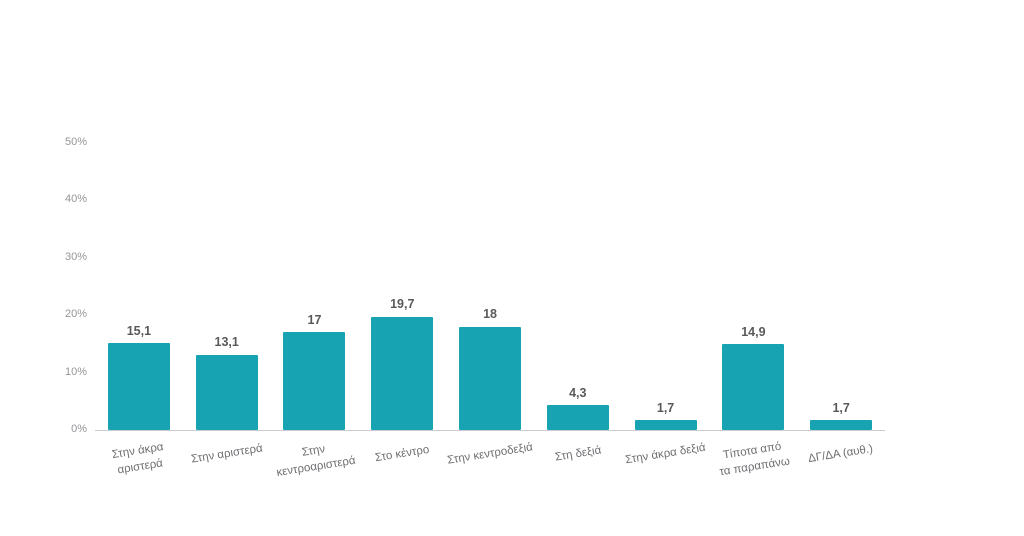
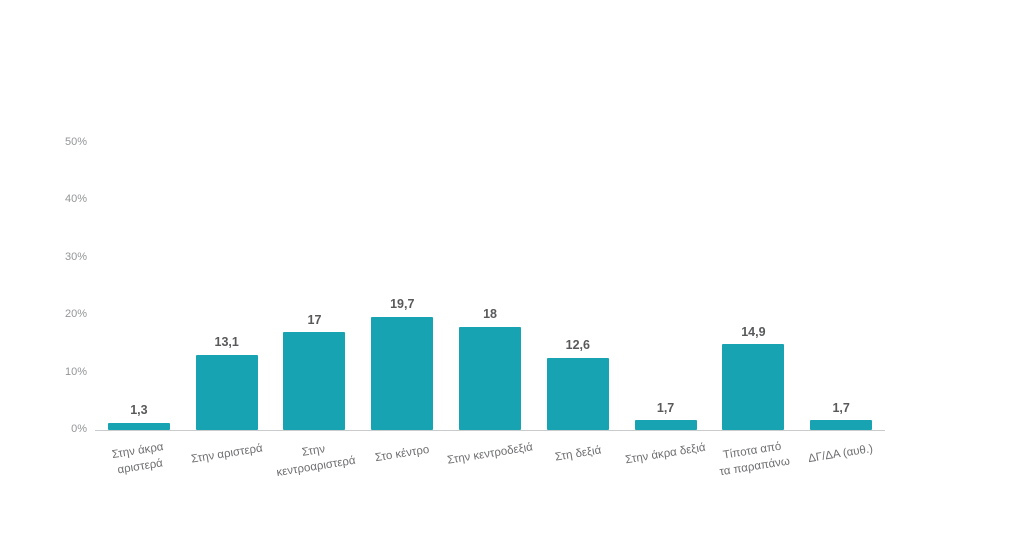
Στην άκρα αριστερά: 15,1 -> 1,3
Στη δεξιά: 4,3 -> 12,6
